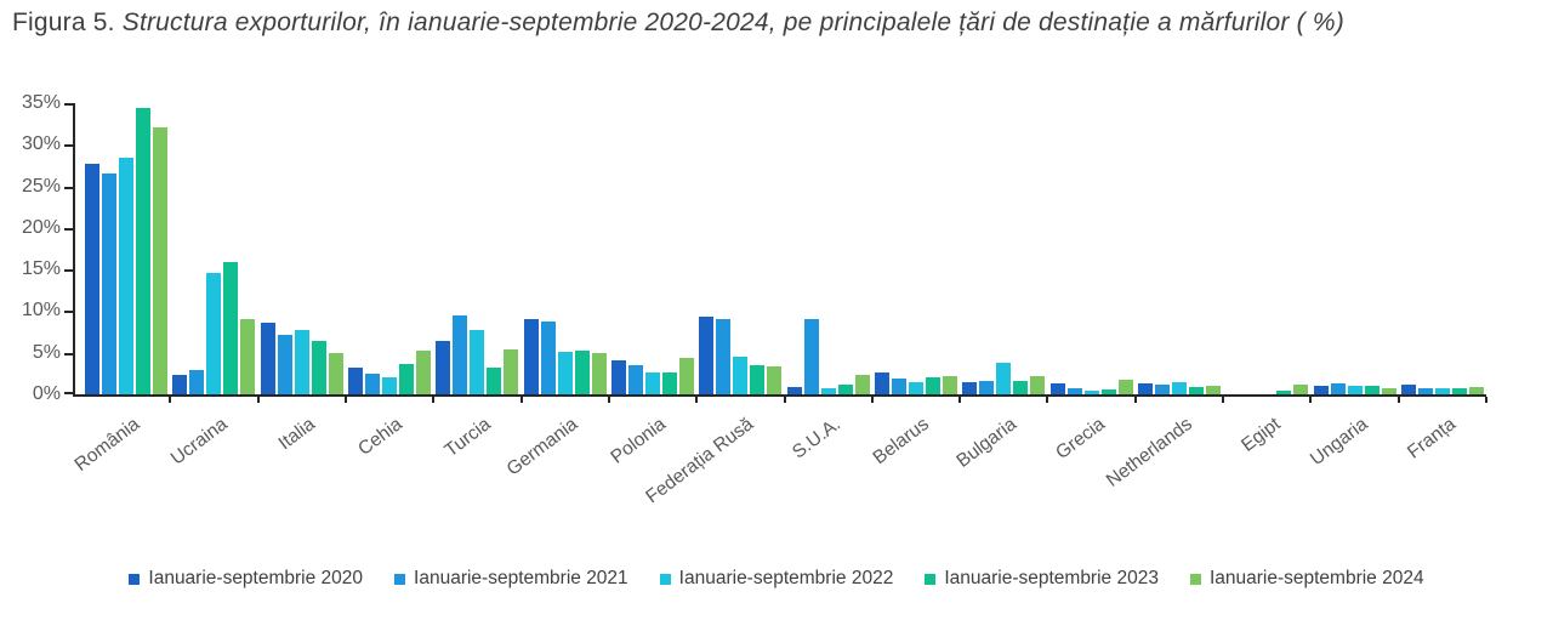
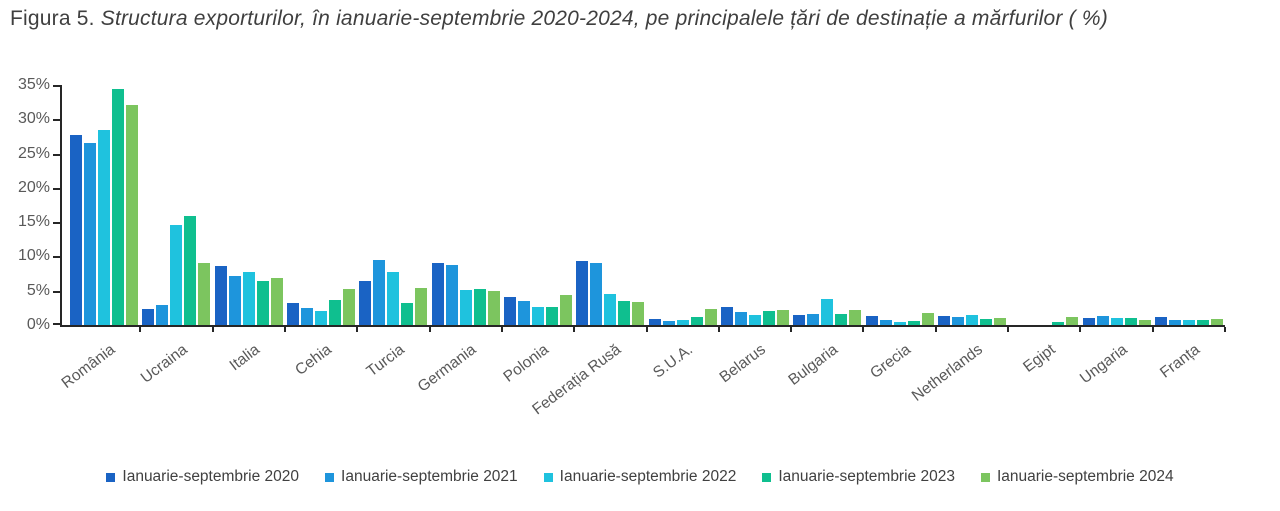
Ianuarie-septembrie 2024/Italia: 5% -> 7%
Ianuarie-septembrie 2021/S.U.A.: 9% -> 1%
